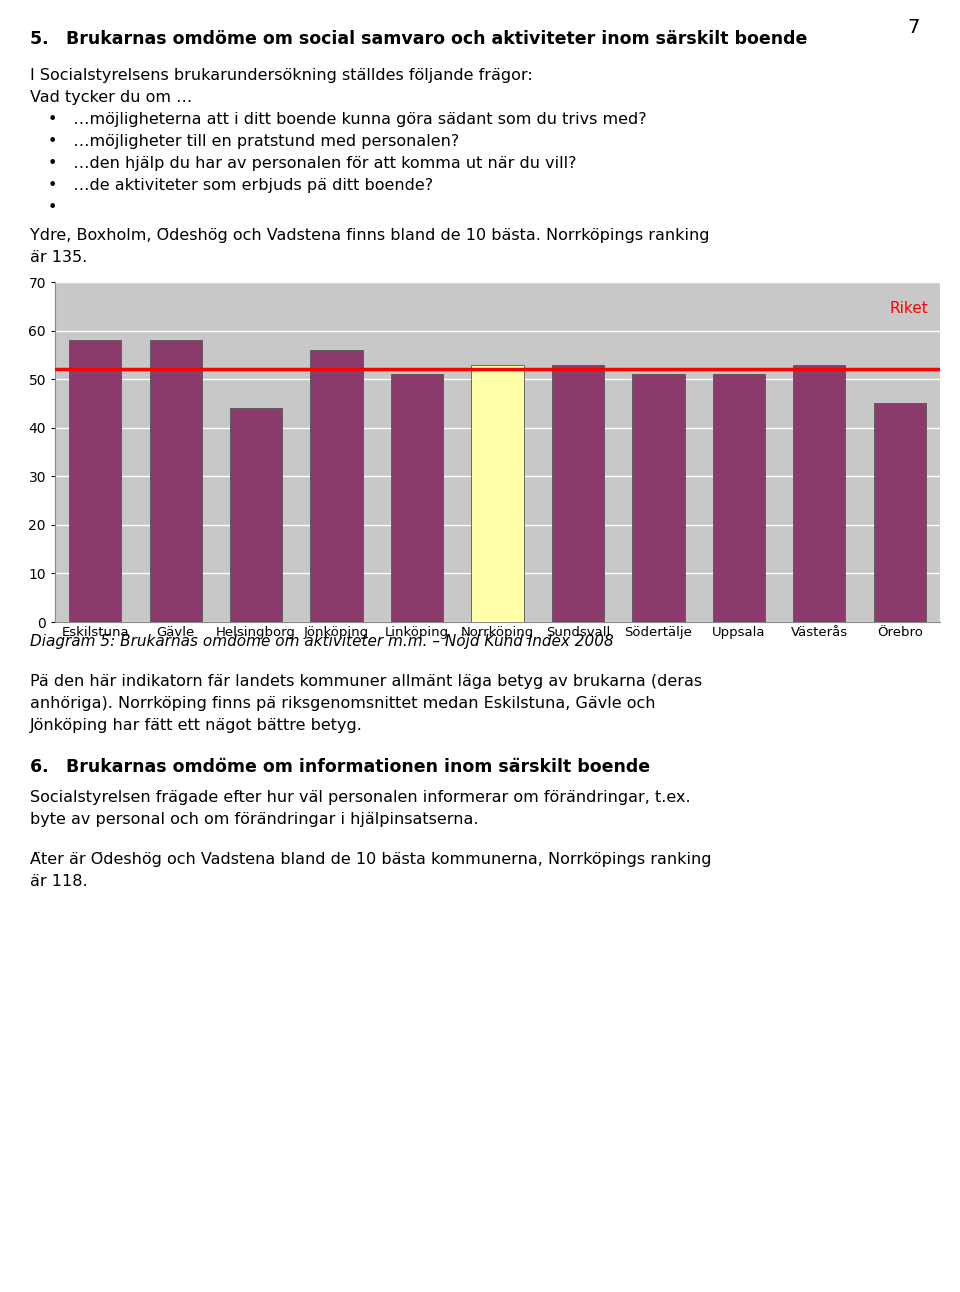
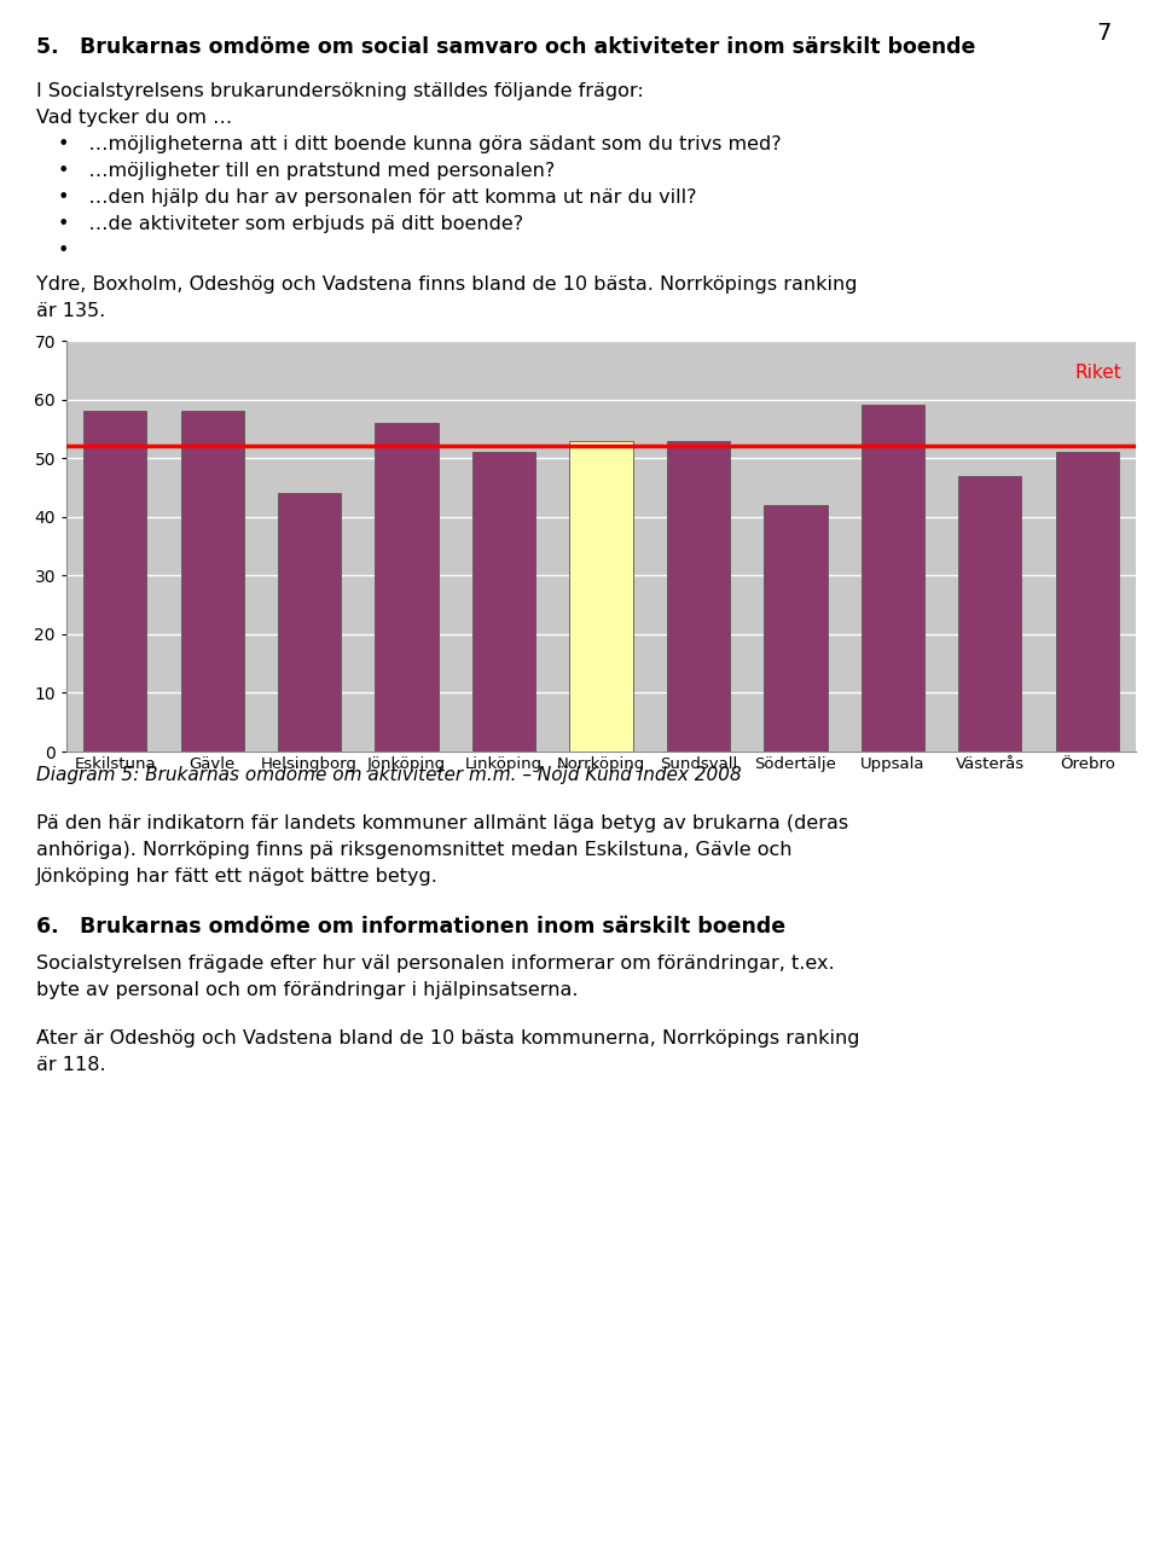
Södertälje: 51 -> 42
Uppsala: 51 -> 59
Västerås: 53 -> 47
Örebro: 45 -> 51
